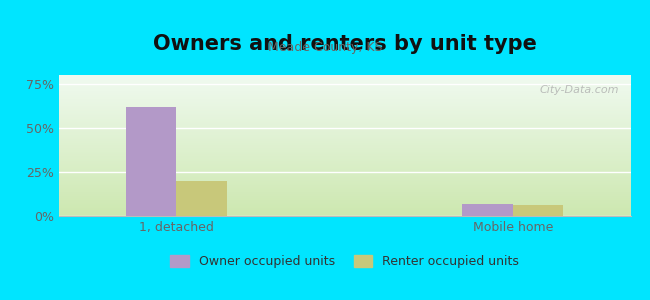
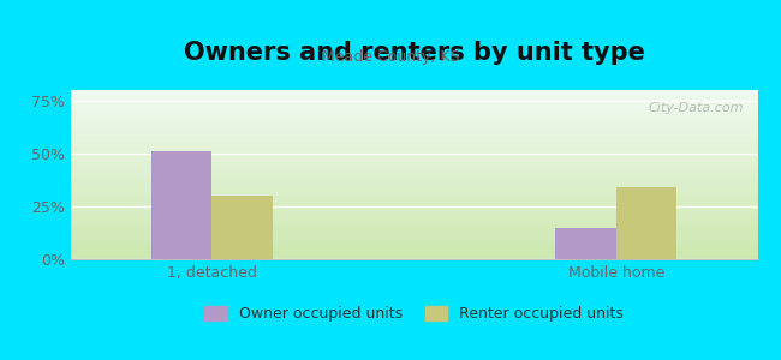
Owner occupied units/1, detached: 62% -> 51%
Renter occupied units/1, detached: 20% -> 30%
Owner occupied units/Mobile home: 7% -> 15%
Renter occupied units/Mobile home: 6% -> 34%
